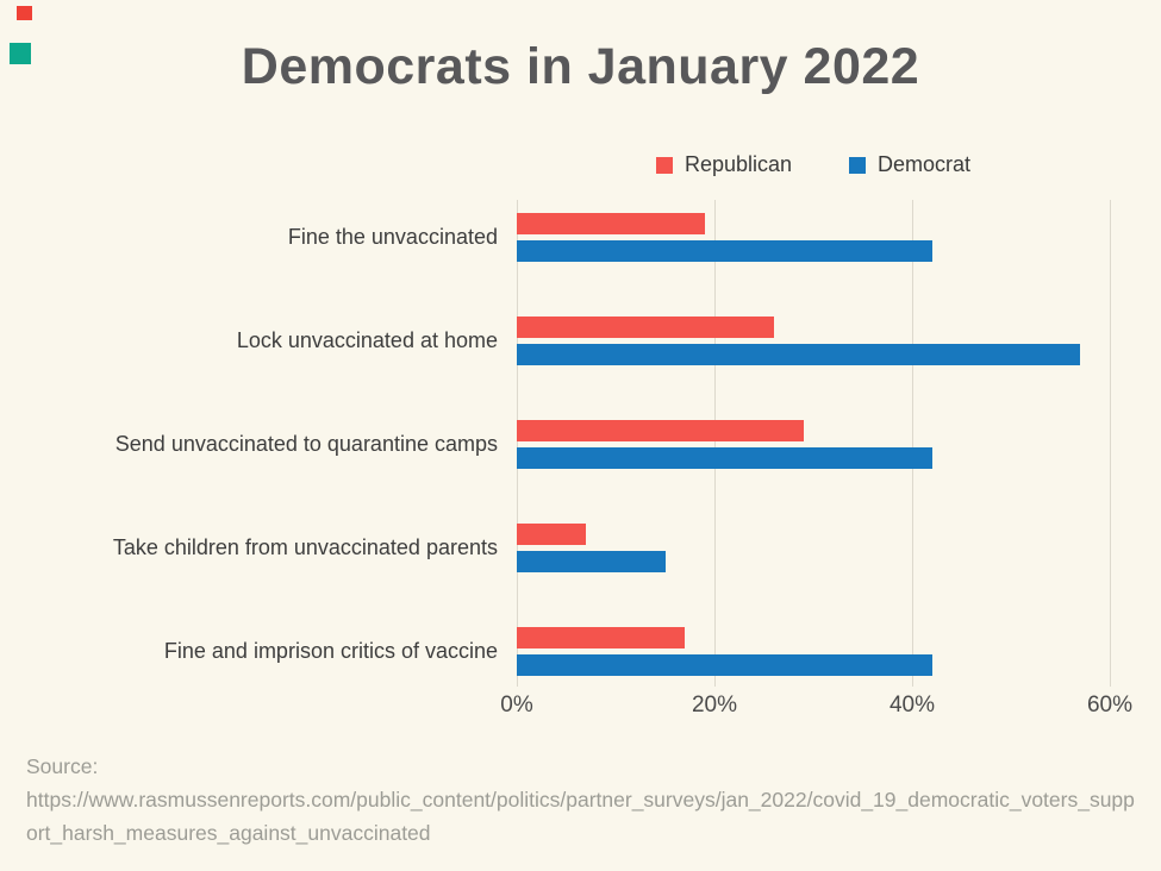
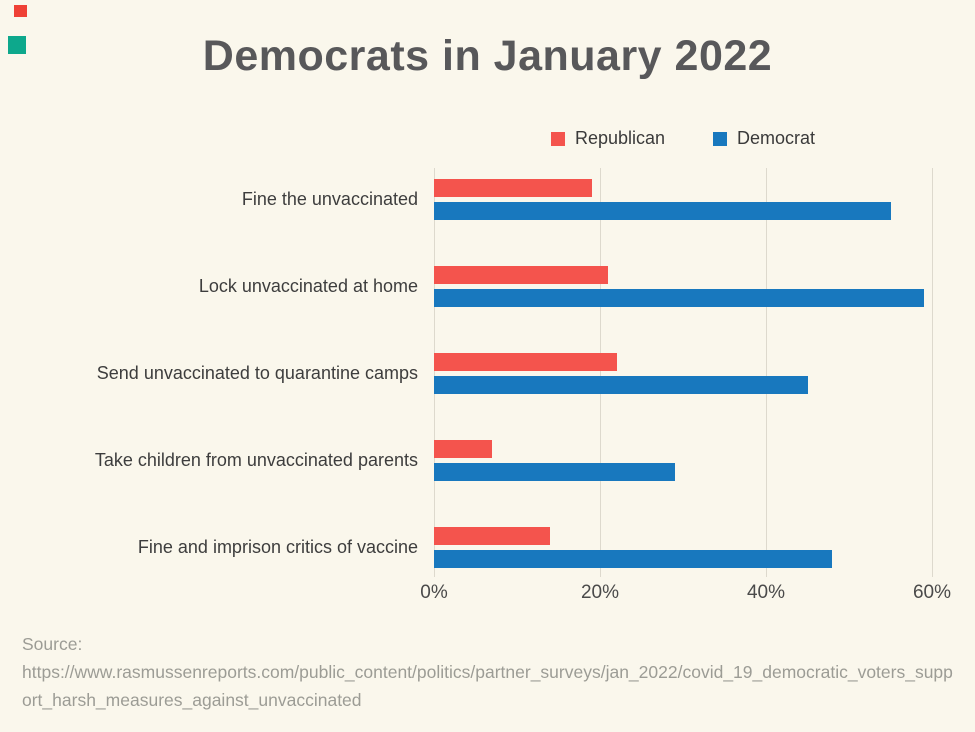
Democrat/Fine the unvaccinated: 42% -> 55%
Republican/Lock unvaccinated at home: 26% -> 21%
Democrat/Lock unvaccinated at home: 57% -> 59%
Republican/Send unvaccinated to quarantine camps: 29% -> 22%
Democrat/Send unvaccinated to quarantine camps: 42% -> 45%
Democrat/Take children from unvaccinated parents: 15% -> 29%
Republican/Fine and imprison critics of vaccine: 17% -> 14%
Democrat/Fine and imprison critics of vaccine: 42% -> 48%
